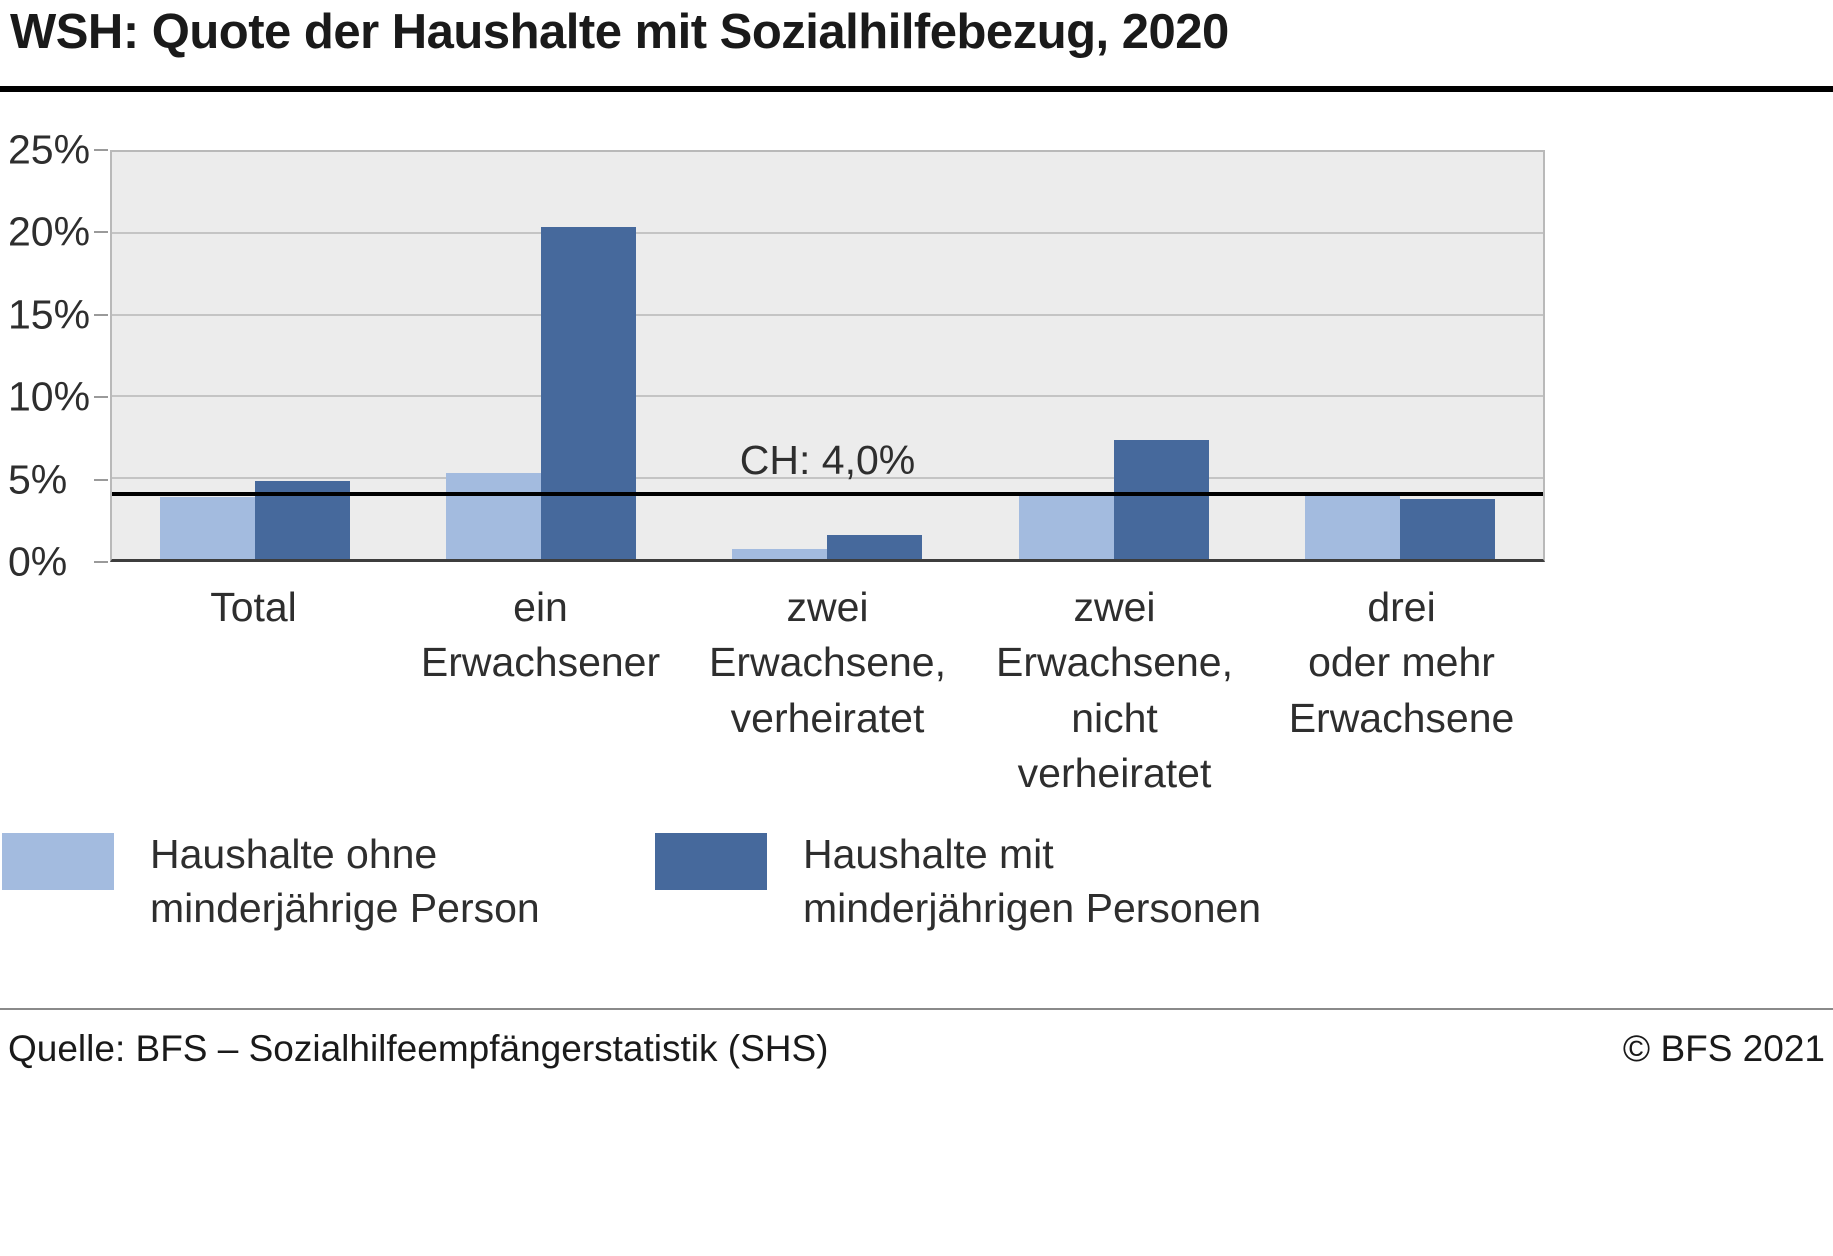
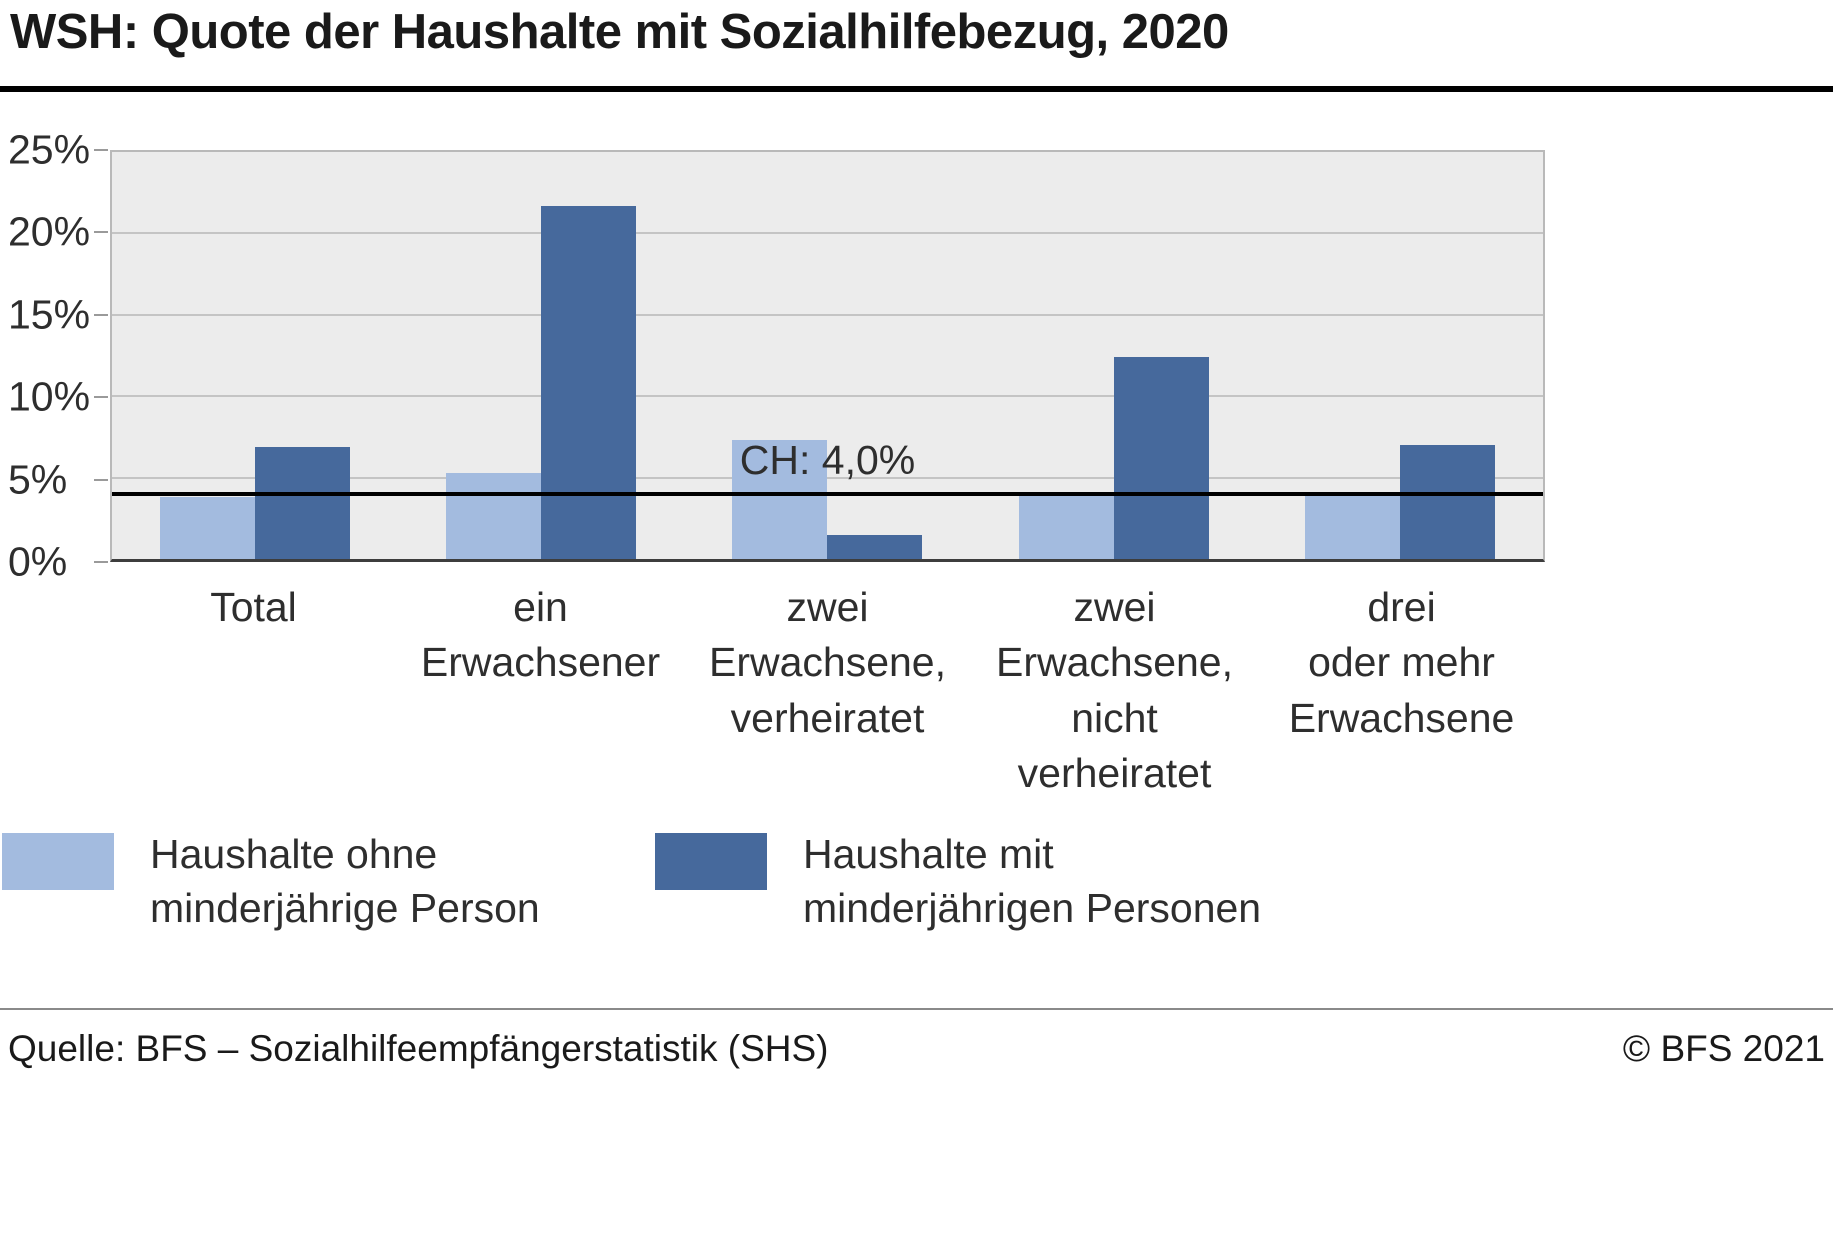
Haushalte mit minderjährigen Personen/Total: 4.8% -> 6.9%
Haushalte mit minderjährigen Personen/ein Erwachsener: 20.4% -> 21.7%
Haushalte ohne minderjährige Person/zwei Erwachsene, verheiratet: 0.6% -> 7.3%
Haushalte mit minderjährigen Personen/zwei Erwachsene, nicht verheiratet: 7.3% -> 12.4%
Haushalte mit minderjährigen Personen/drei oder mehr Erwachsene: 3.7% -> 7.0%
